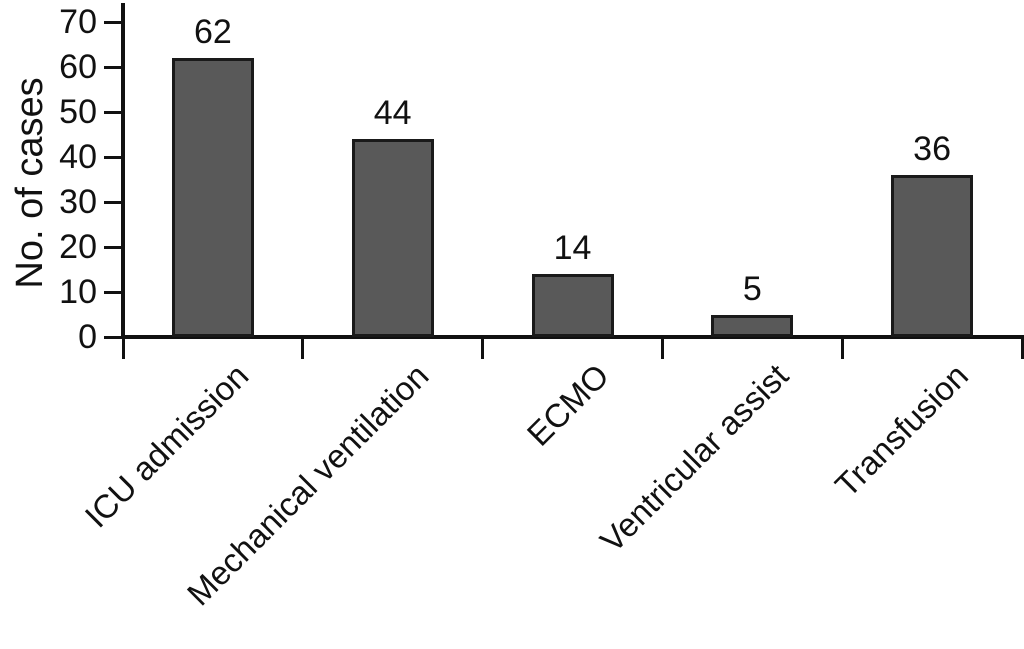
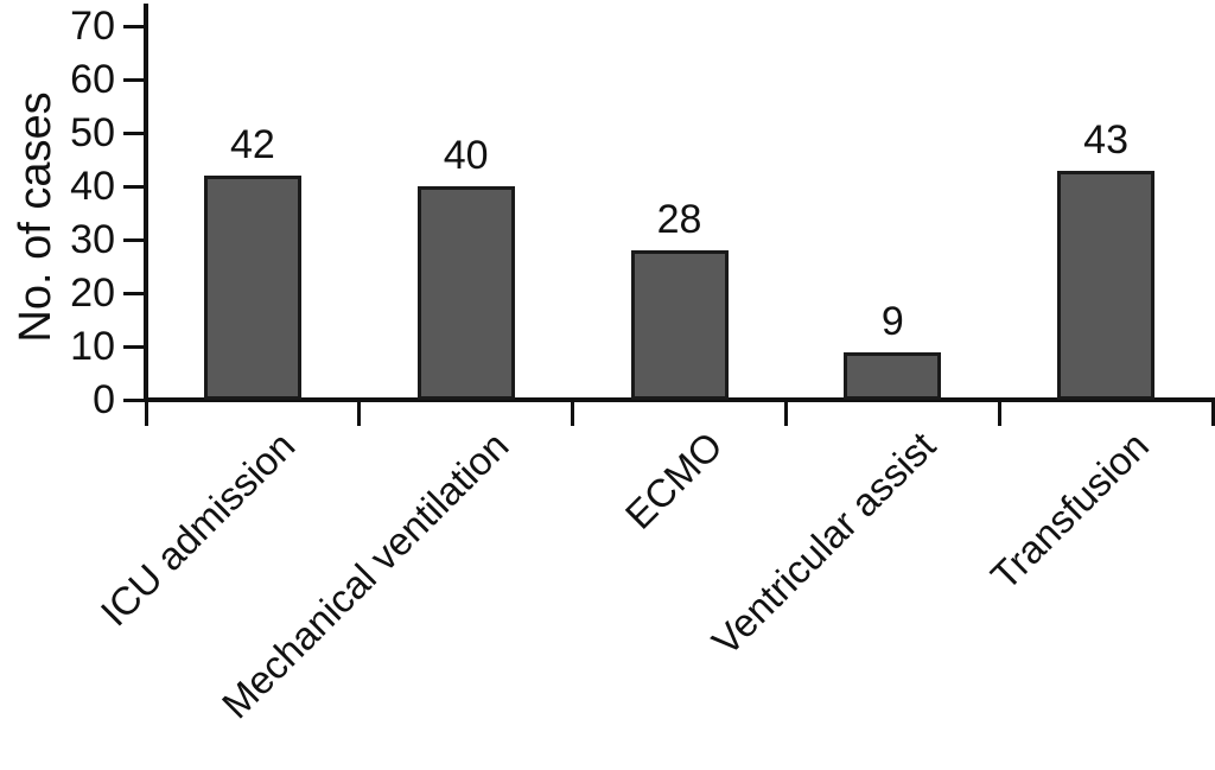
ICU admission: 62 -> 42
Mechanical ventilation: 44 -> 40
ECMO: 14 -> 28
Ventricular assist: 5 -> 9
Transfusion: 36 -> 43
